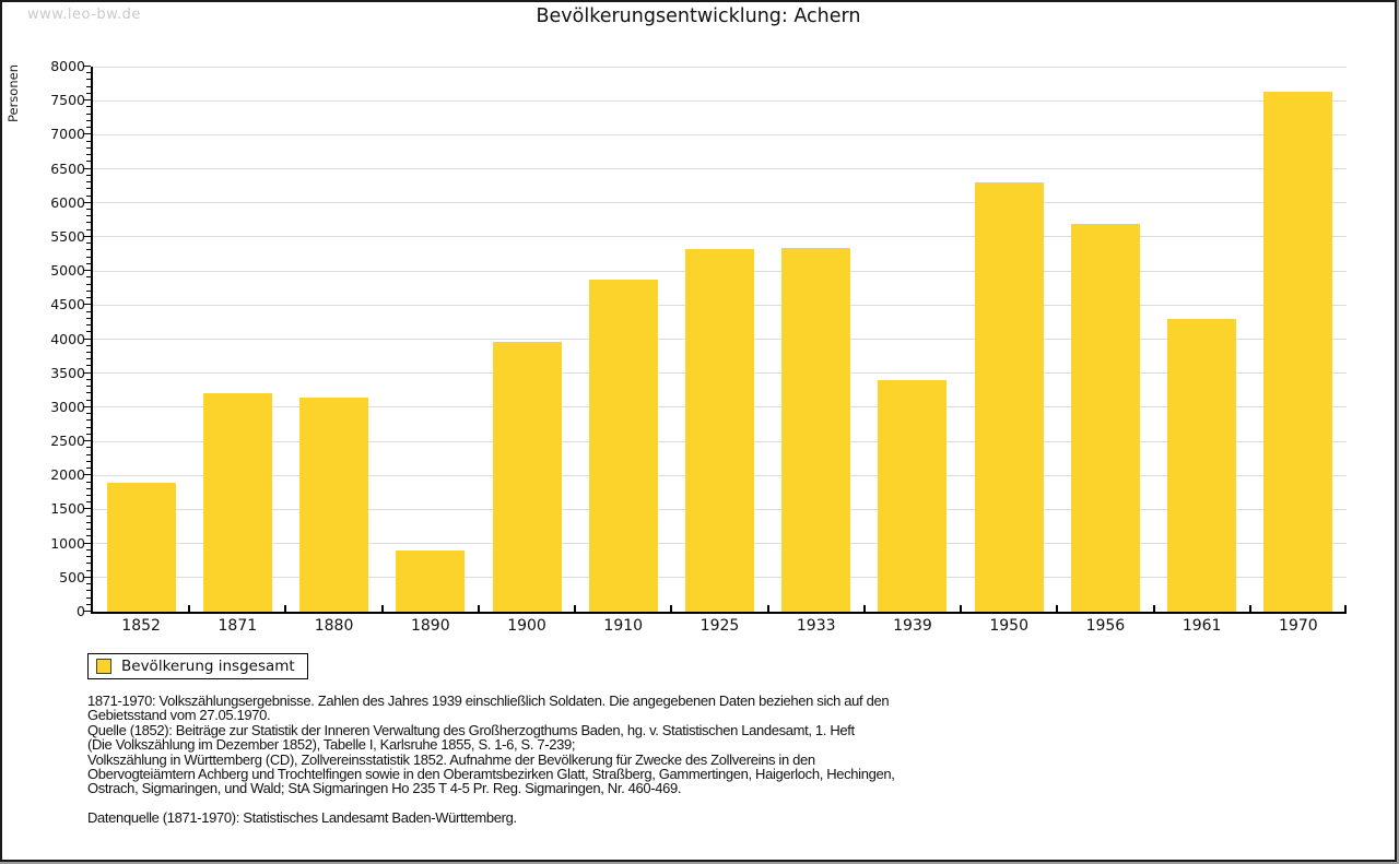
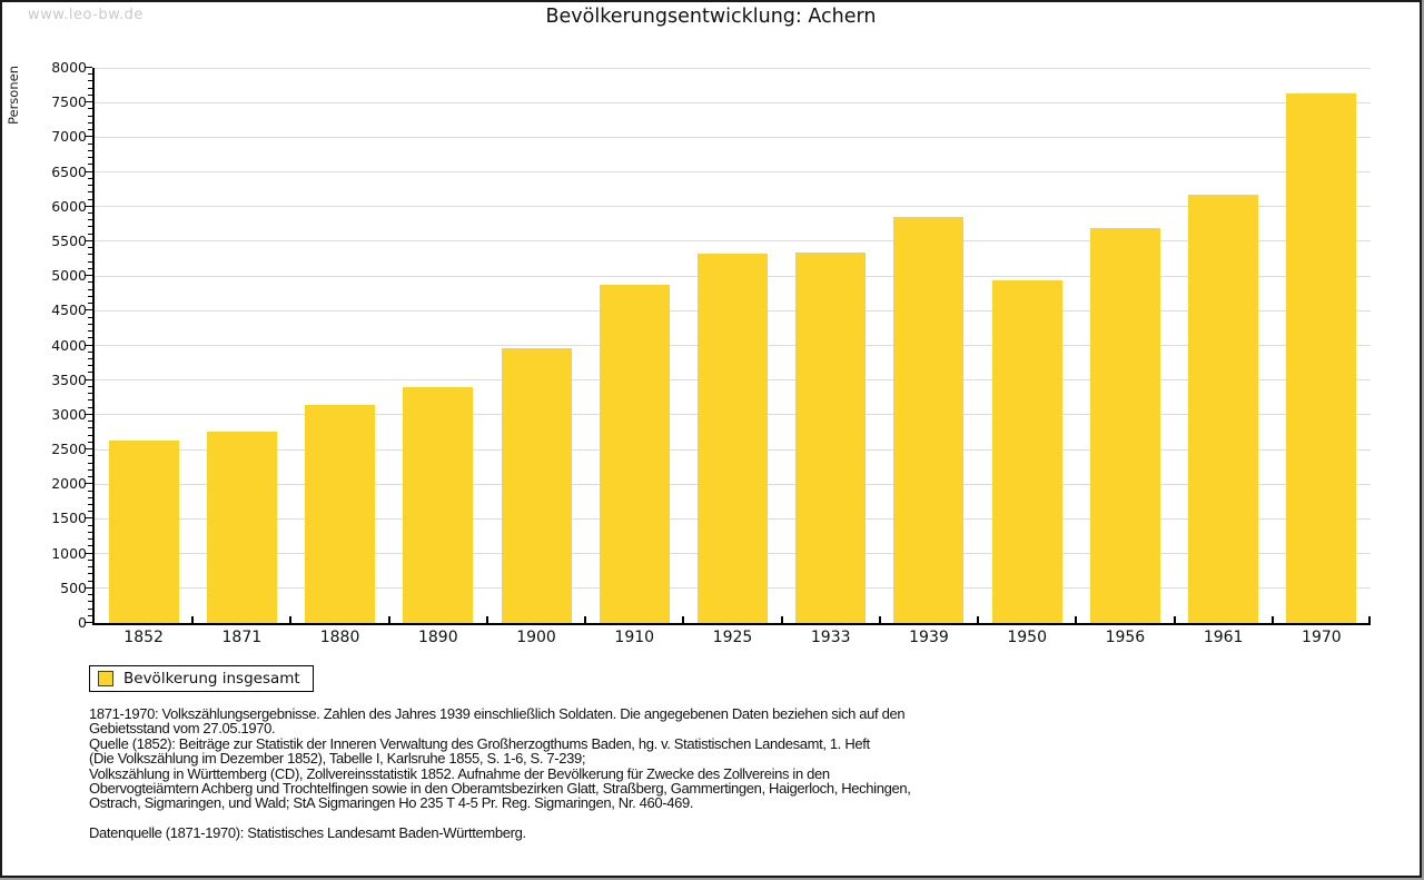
1852: 1900 -> 2600
1871: 3200 -> 2800
1890: 900 -> 3400
1939: 3400 -> 5800
1950: 6300 -> 4900
1961: 4300 -> 6200
